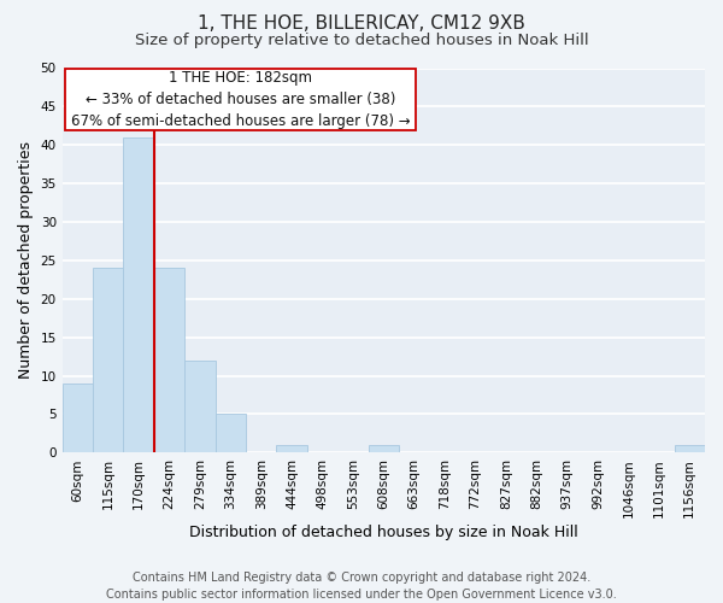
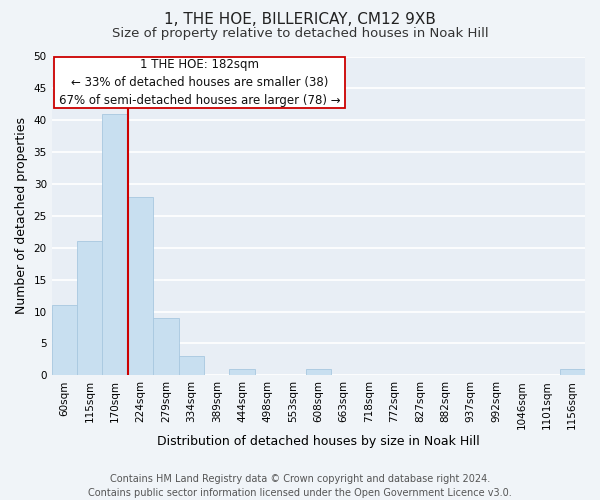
60sqm: 9 -> 11
115sqm: 24 -> 21
224sqm: 24 -> 28
279sqm: 12 -> 9
334sqm: 5 -> 3
